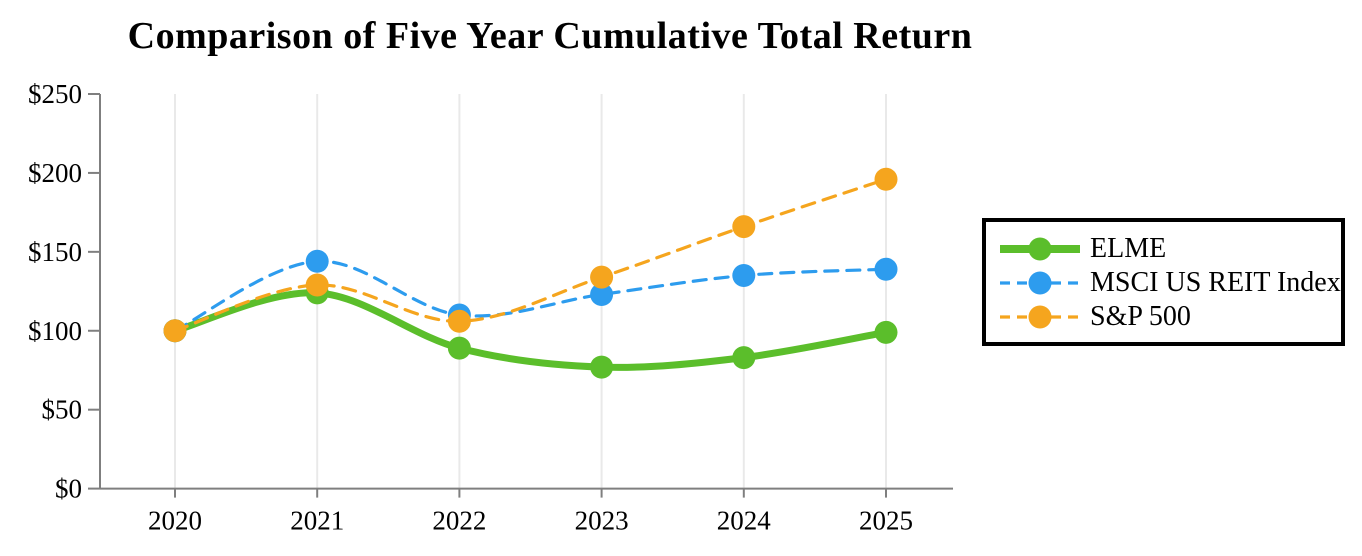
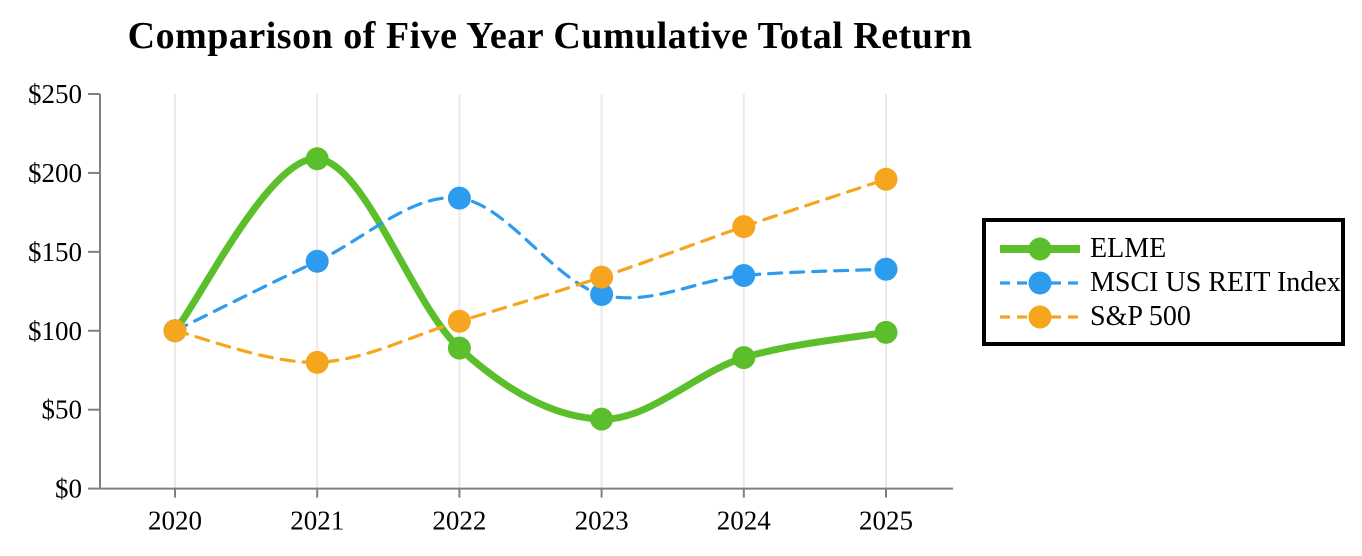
ELME/2021: $124 -> $209
S&P 500/2021: $129 -> $80
MSCI US REIT Index/2022: $110 -> $184
ELME/2023: $77 -> $44
